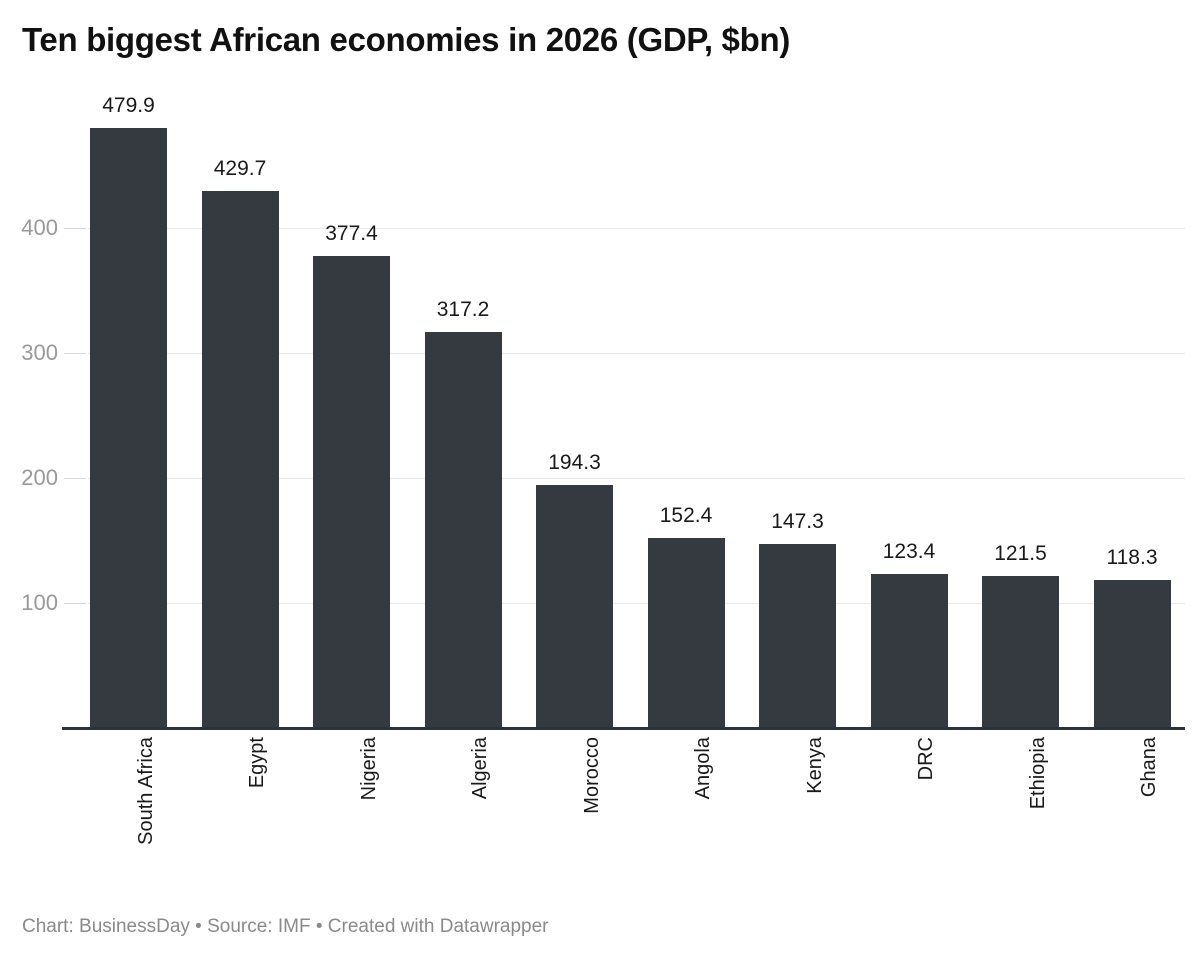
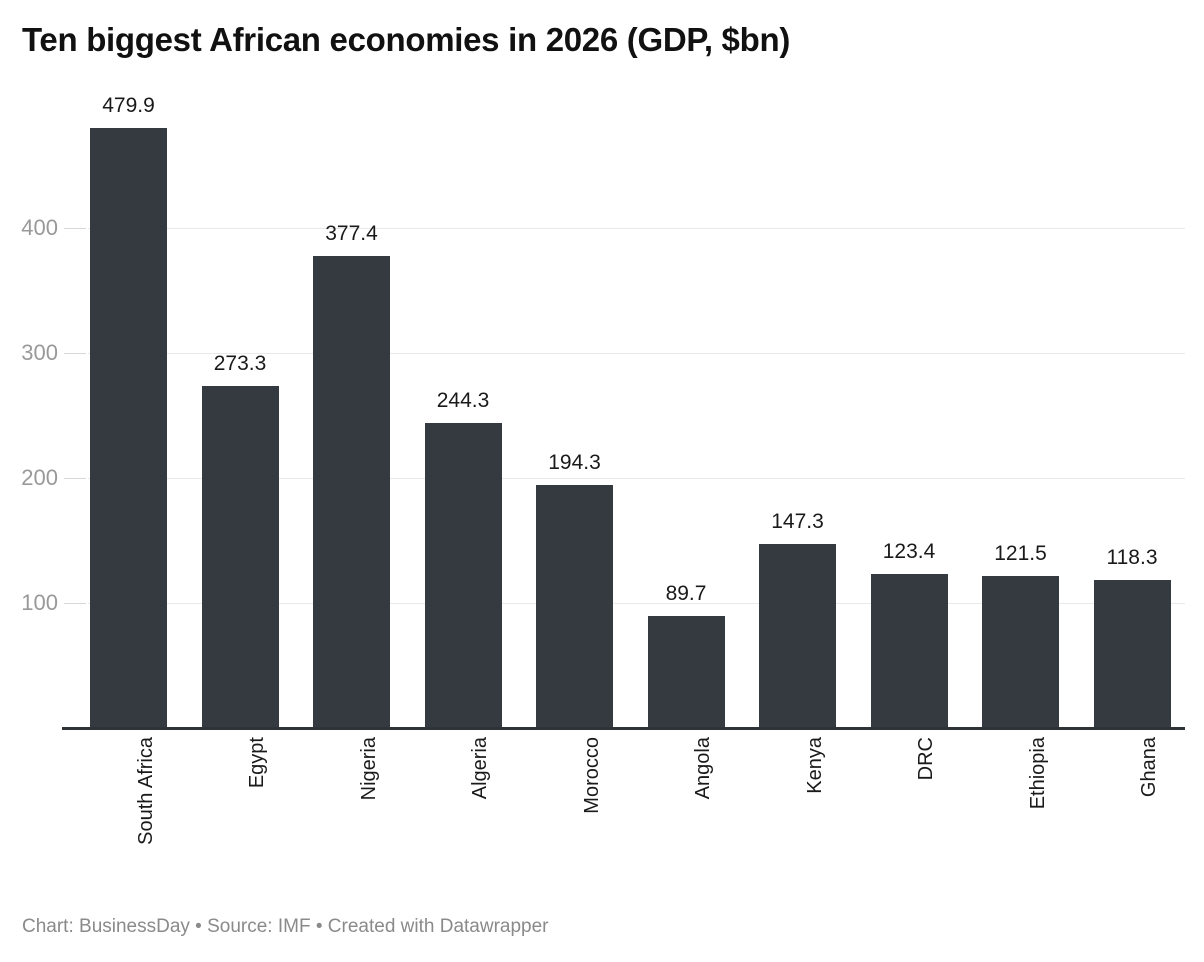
Egypt: 429.7 -> 273.3
Algeria: 317.2 -> 244.3
Angola: 152.4 -> 89.7
